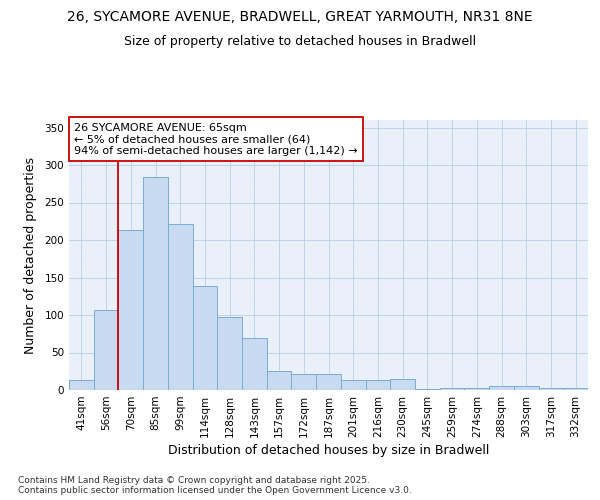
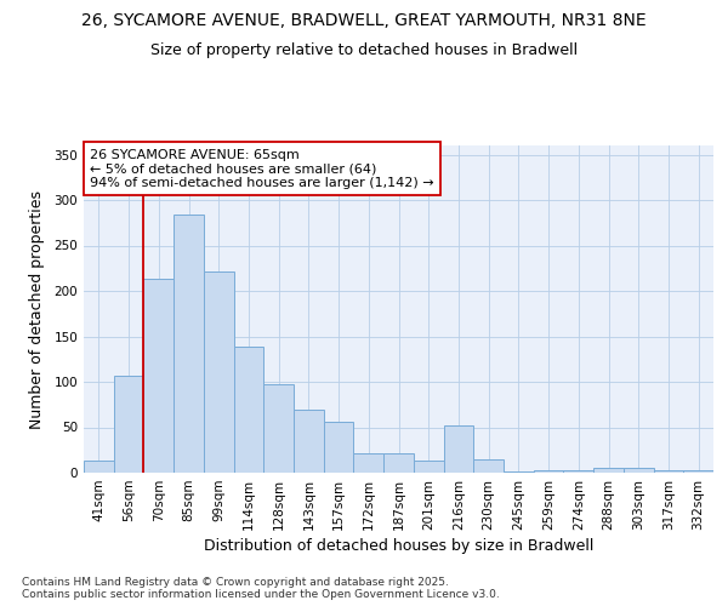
157sqm: 25 -> 56
216sqm: 14 -> 52
